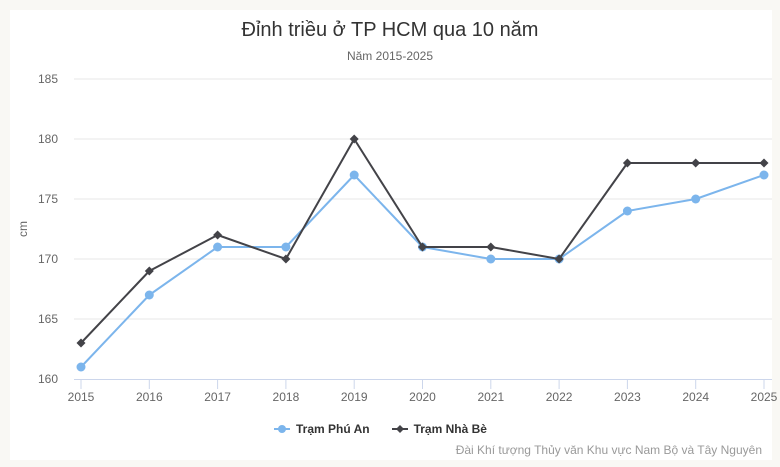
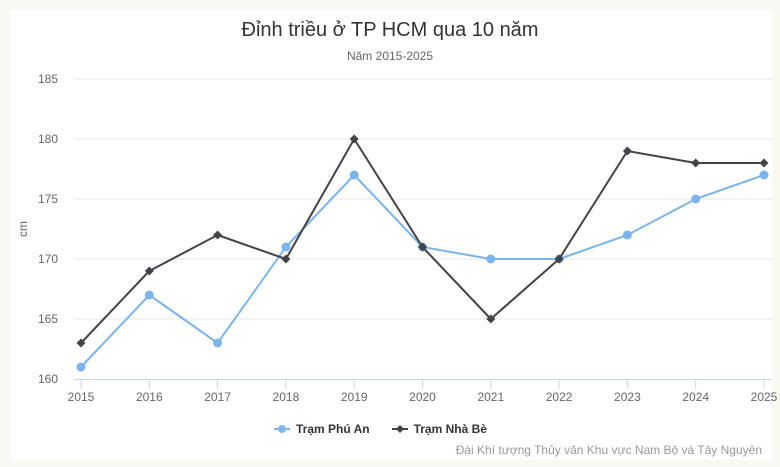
Trạm Phú An/2017: 171 -> 163
Trạm Nhà Bè/2021: 171 -> 165
Trạm Phú An/2023: 174 -> 172
Trạm Nhà Bè/2023: 178 -> 179
